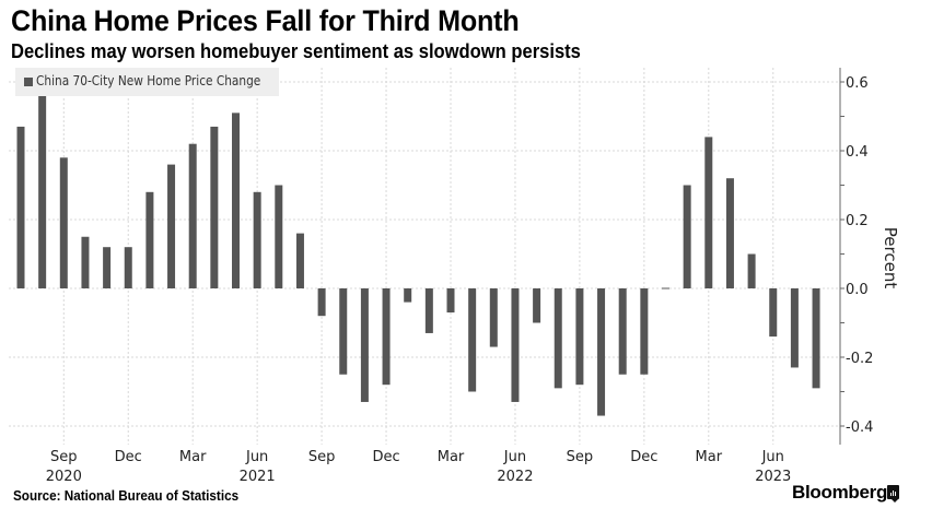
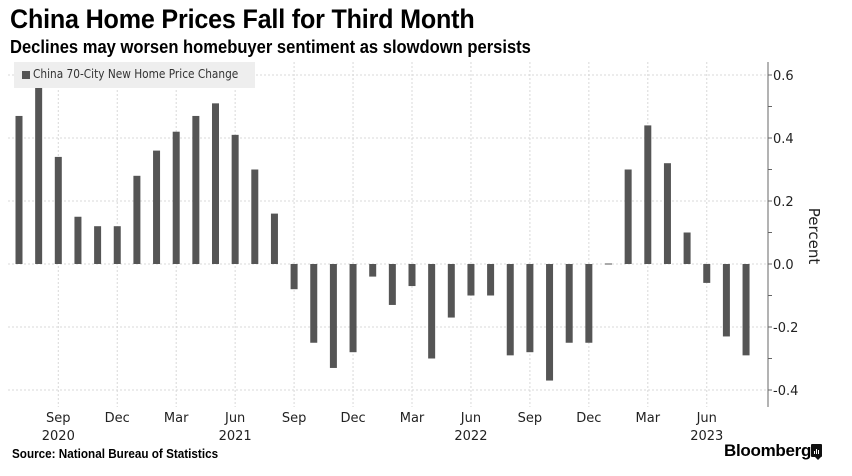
Sep 2020: 0.38 -> 0.34
Jun 2021: 0.28 -> 0.41
Jun 2022: -0.33 -> -0.10
Jun 2023: -0.14 -> -0.06
